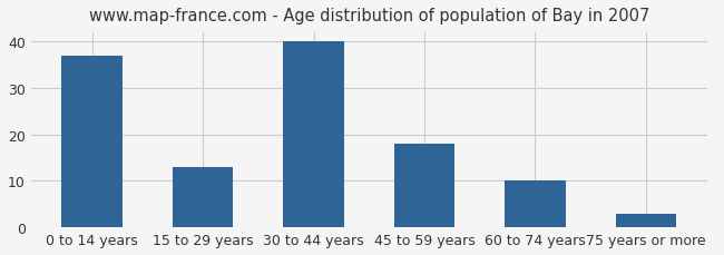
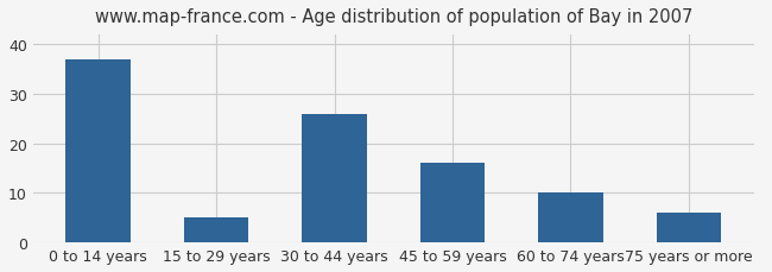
15 to 29 years: 13 -> 5
30 to 44 years: 40 -> 26
45 to 59 years: 18 -> 16
75 years or more: 3 -> 6
